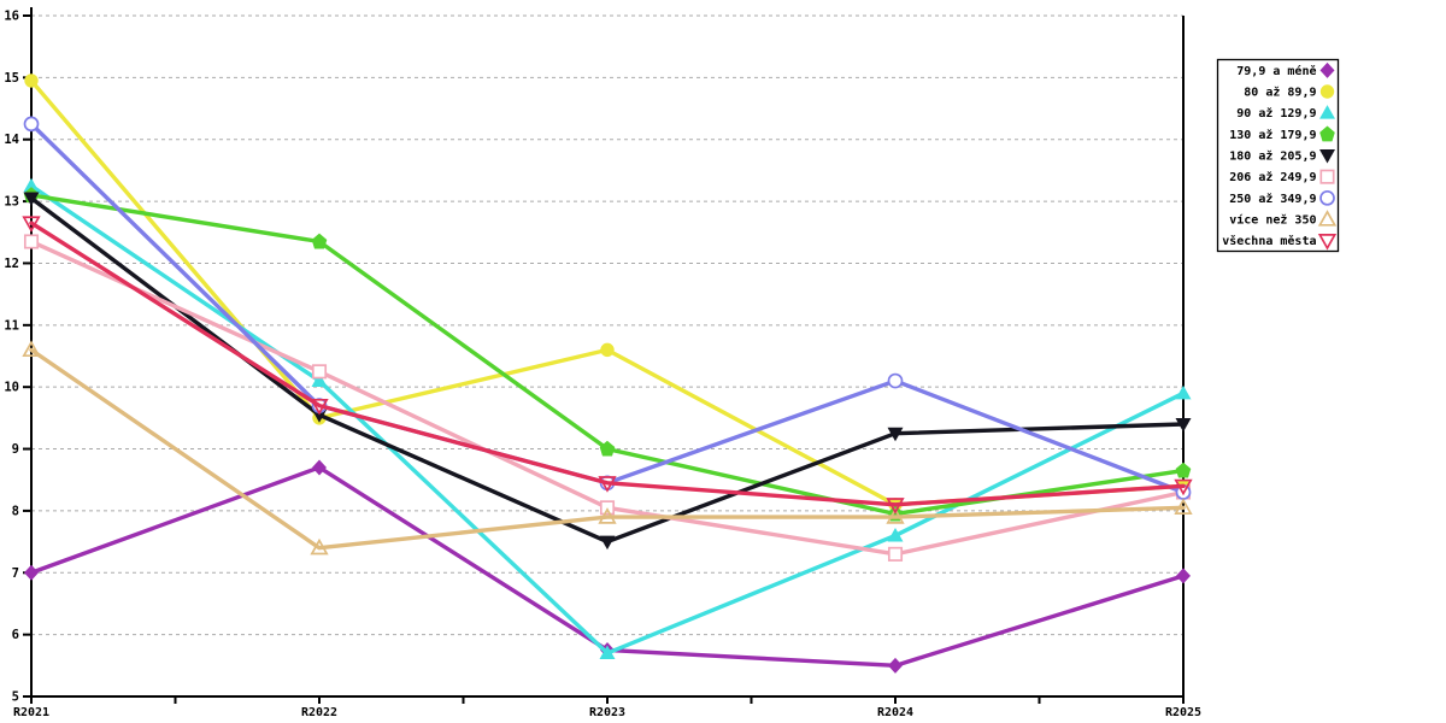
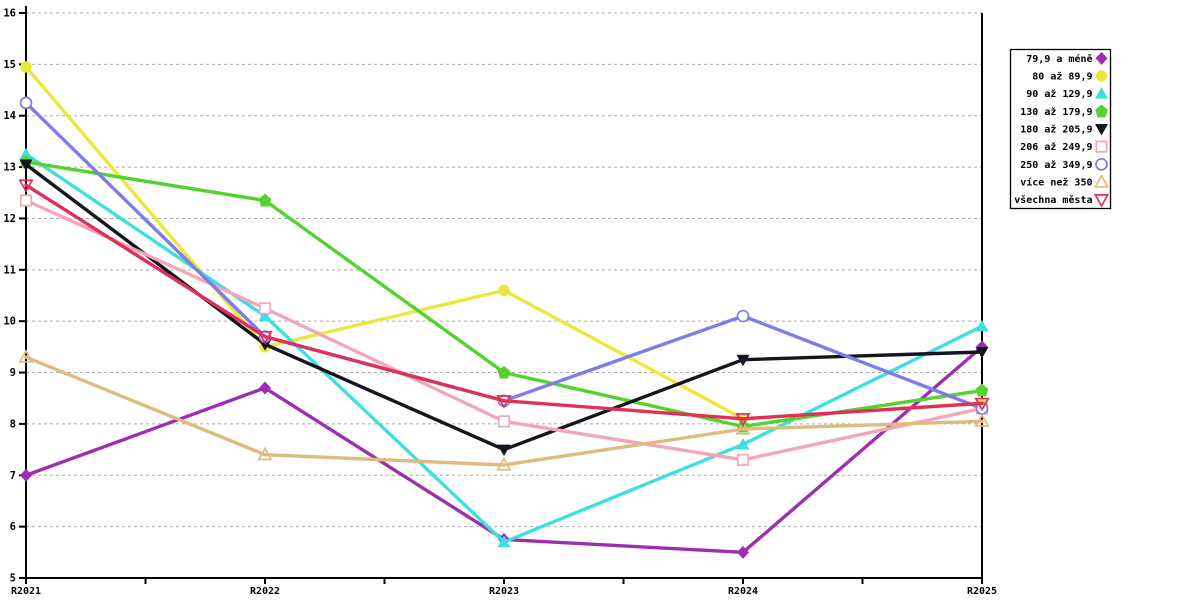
více než 350/R2021: 10.6 -> 9.3
více než 350/R2023: 7.9 -> 7.2
79,9 a méně/R2025: 7.0 -> 9.5
